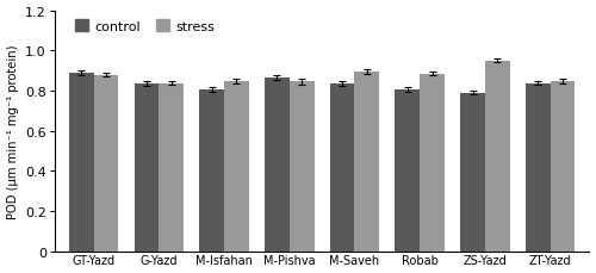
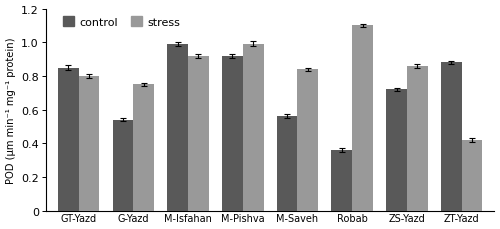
control/GT-Yazd: 0.89 -> 0.85
stress/GT-Yazd: 0.88 -> 0.80
control/G-Yazd: 0.83 -> 0.54
stress/G-Yazd: 0.84 -> 0.75
control/M-Isfahan: 0.81 -> 0.99
stress/M-Isfahan: 0.85 -> 0.92
control/M-Pishva: 0.86 -> 0.92
stress/M-Pishva: 0.84 -> 0.99
control/M-Saveh: 0.83 -> 0.56
stress/M-Saveh: 0.90 -> 0.84
control/Robab: 0.81 -> 0.36
stress/Robab: 0.89 -> 1.10
control/ZS-Yazd: 0.79 -> 0.72
stress/ZS-Yazd: 0.95 -> 0.86
control/ZT-Yazd: 0.84 -> 0.88
stress/ZT-Yazd: 0.85 -> 0.42
